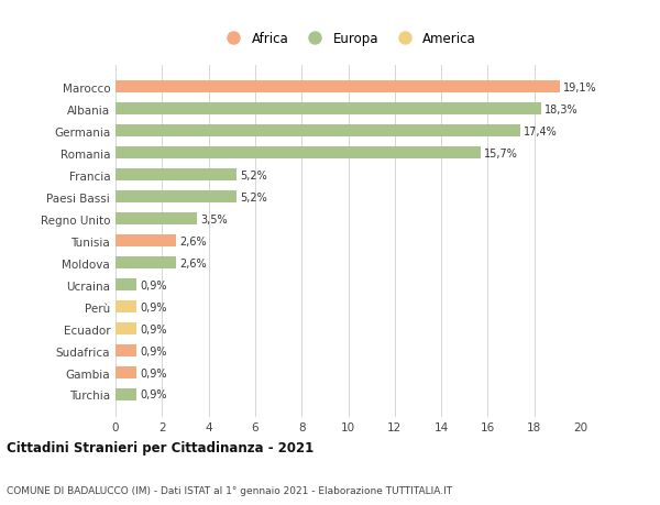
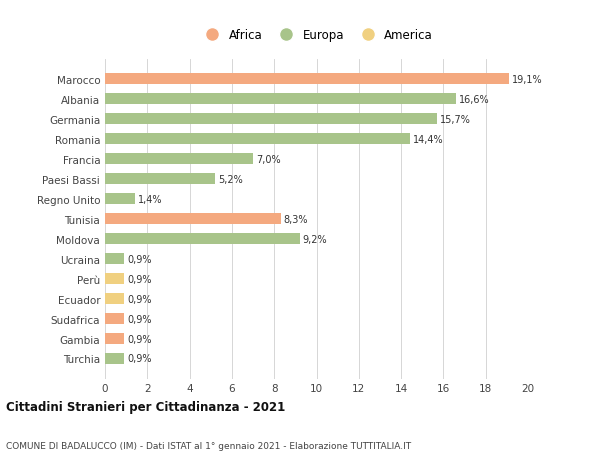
Albania: 18,3% -> 16,6%
Germania: 17,4% -> 15,7%
Romania: 15,7% -> 14,4%
Francia: 5,2% -> 7,0%
Regno Unito: 3,5% -> 1,4%
Tunisia: 2,6% -> 8,3%
Moldova: 2,6% -> 9,2%
